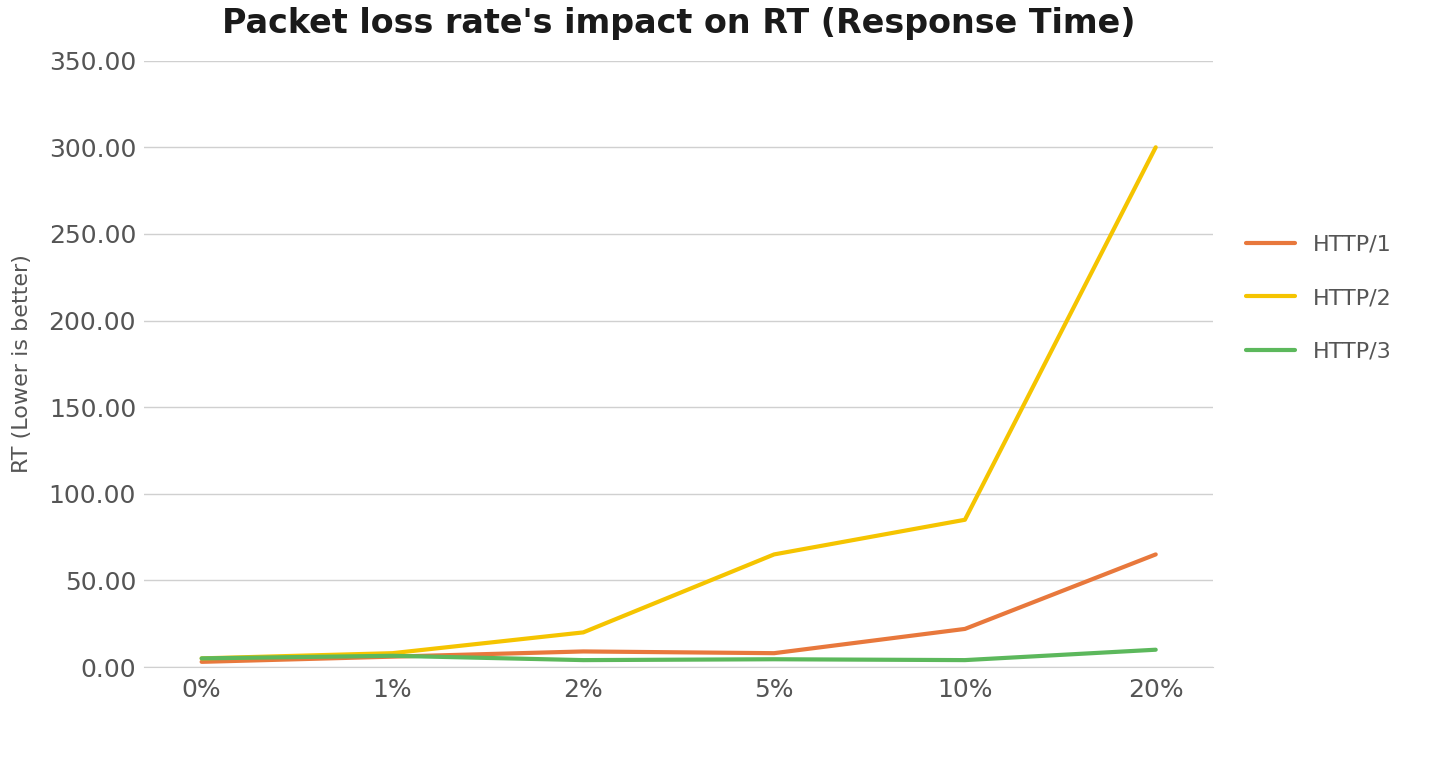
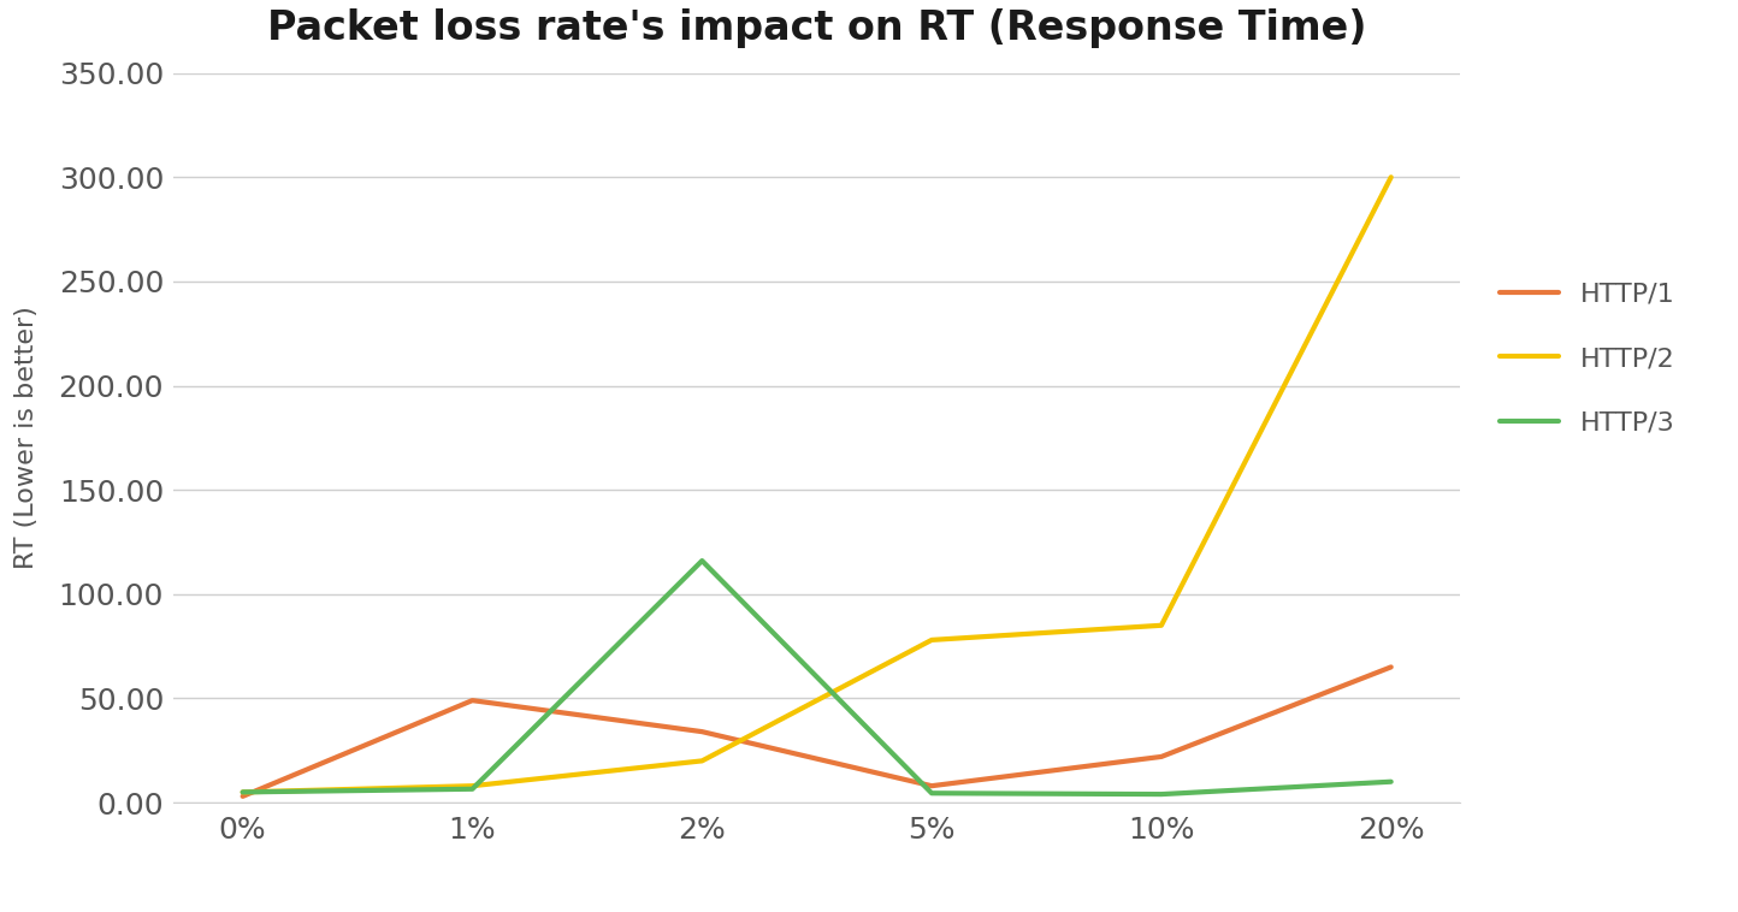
HTTP/1/1%: 6 -> 49
HTTP/1/2%: 9 -> 34
HTTP/3/2%: 4 -> 116
HTTP/2/5%: 65 -> 78
